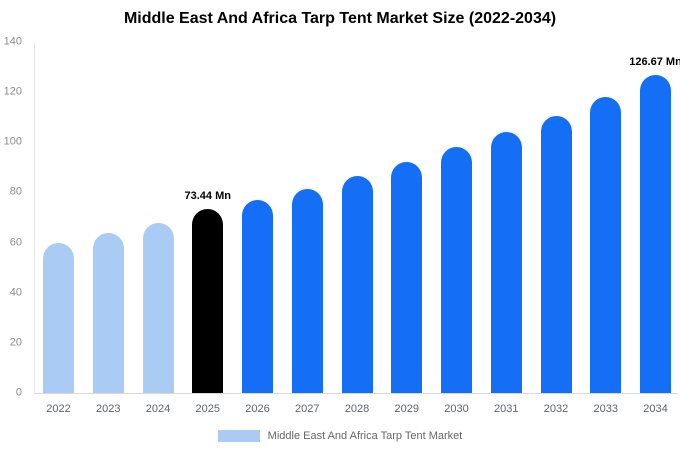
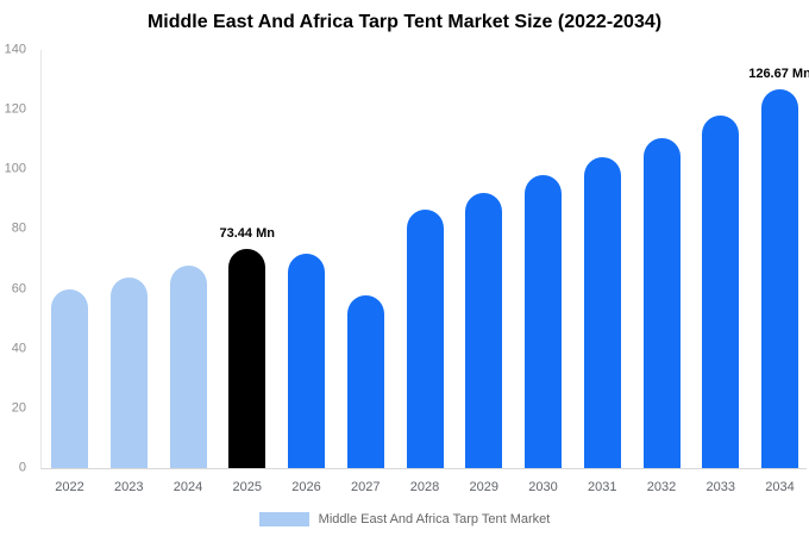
2026: 77 -> 72
2027: 82 -> 58
